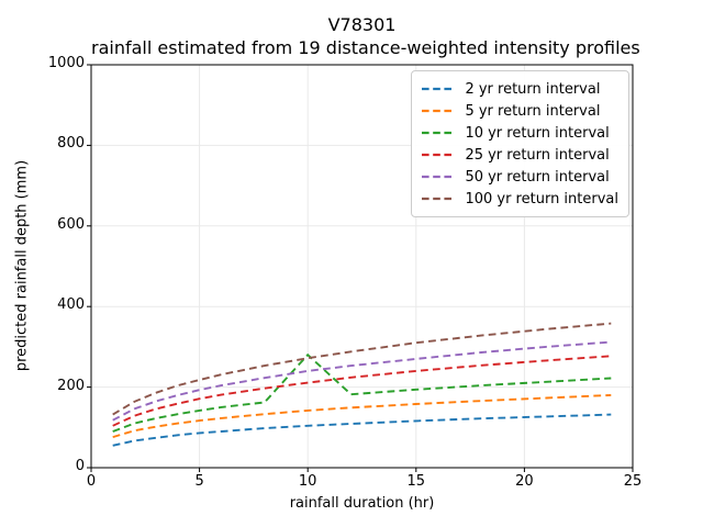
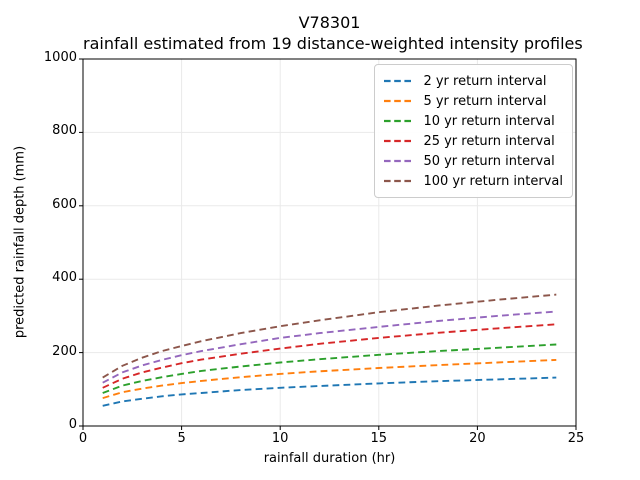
10 yr return interval/10: 280 -> 170
